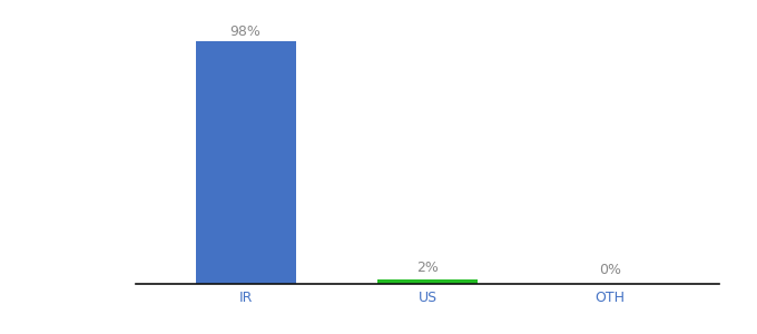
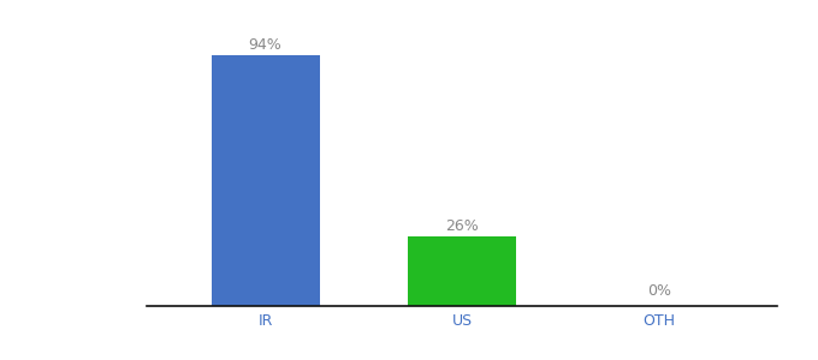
IR: 98% -> 94%
US: 2% -> 26%
